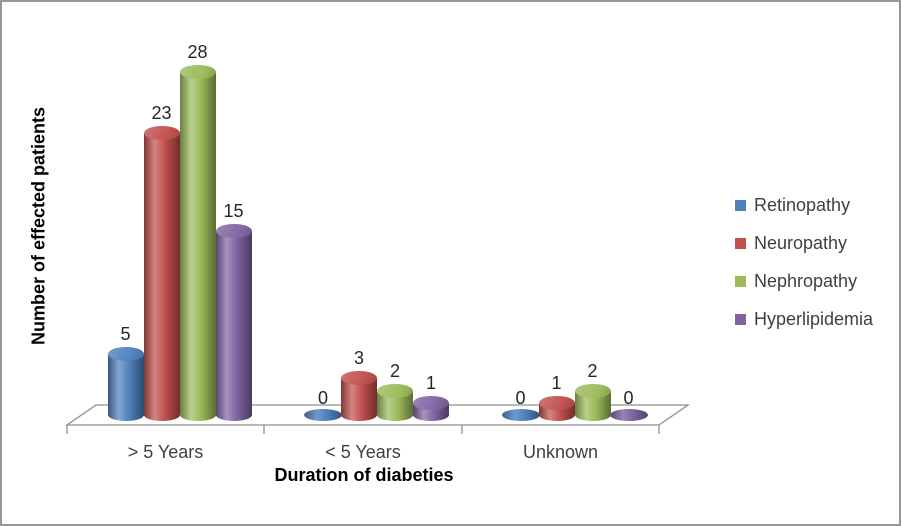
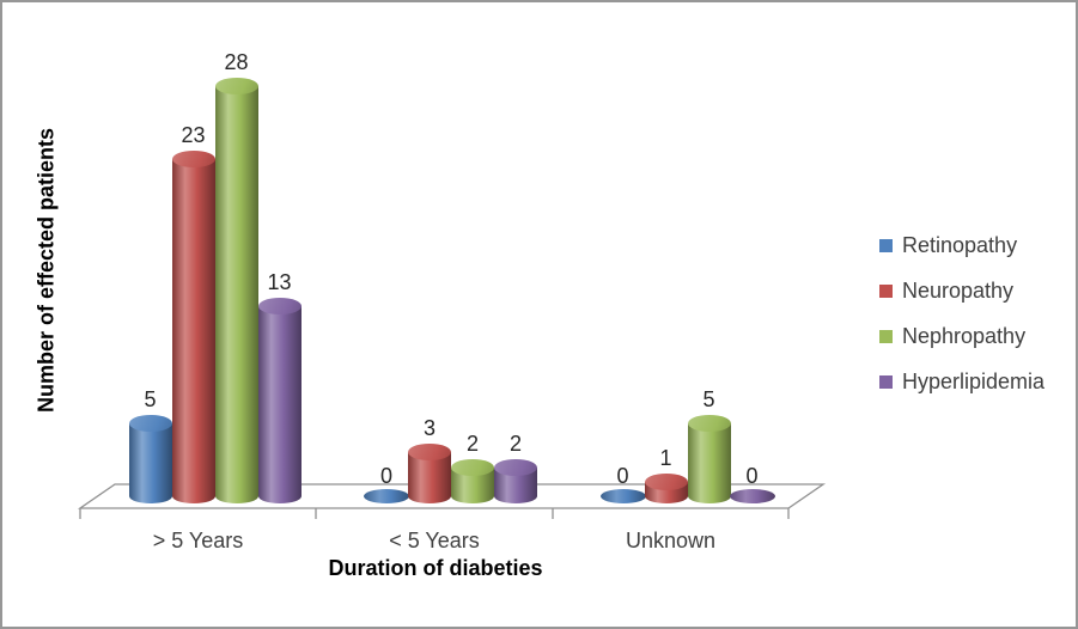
Hyperlipidemia/> 5 Years: 15 -> 13
Hyperlipidemia/< 5 Years: 1 -> 2
Nephropathy/Unknown: 2 -> 5
